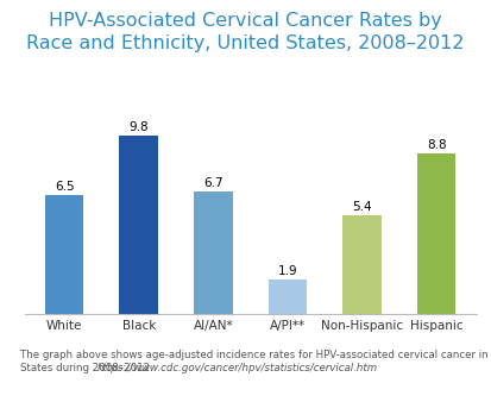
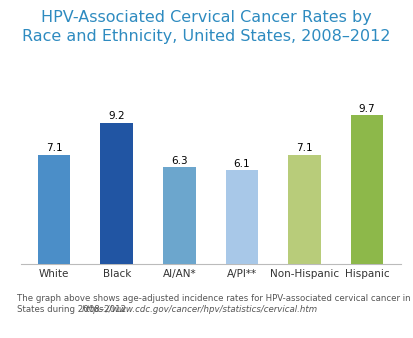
White: 6.5 -> 7.1
Black: 9.8 -> 9.2
AI/AN*: 6.7 -> 6.3
A/PI**: 1.9 -> 6.1
Non-Hispanic: 5.4 -> 7.1
Hispanic: 8.8 -> 9.7
